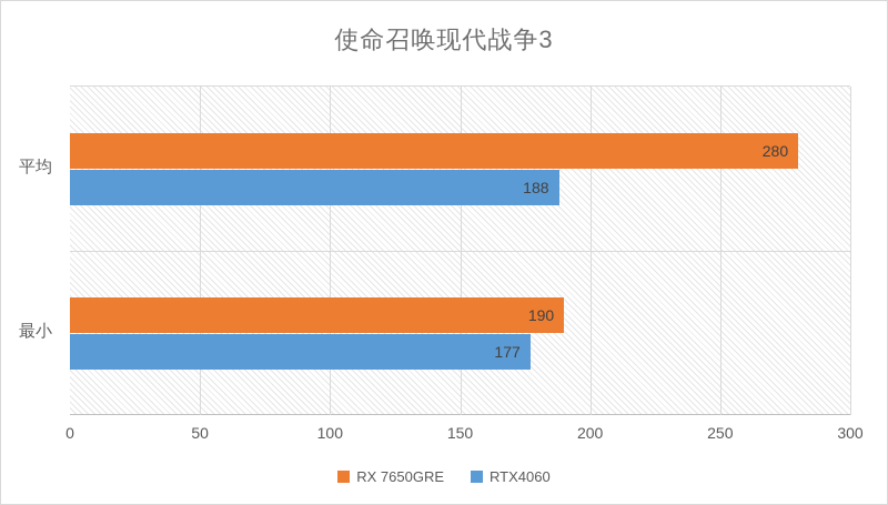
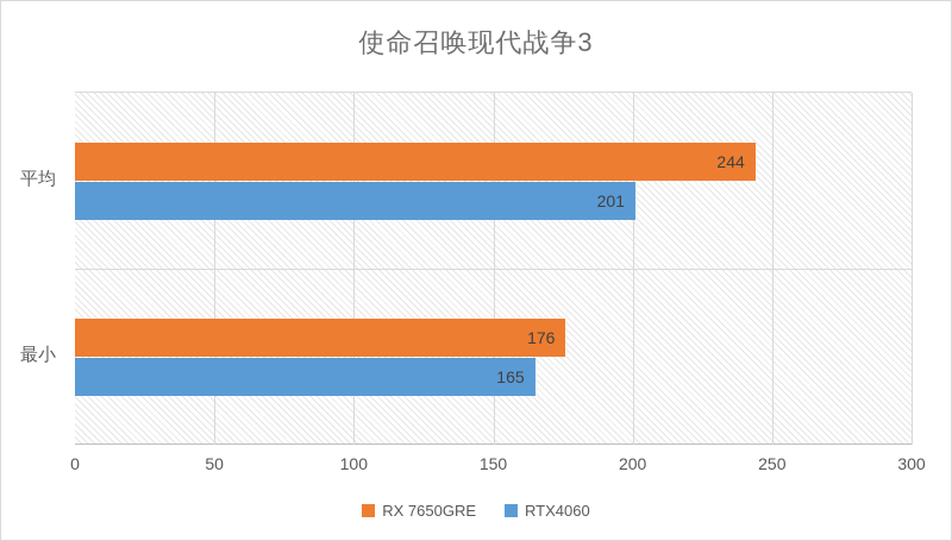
RX 7650GRE/平均: 280 -> 244
RTX4060/平均: 188 -> 201
RX 7650GRE/最小: 190 -> 176
RTX4060/最小: 177 -> 165
